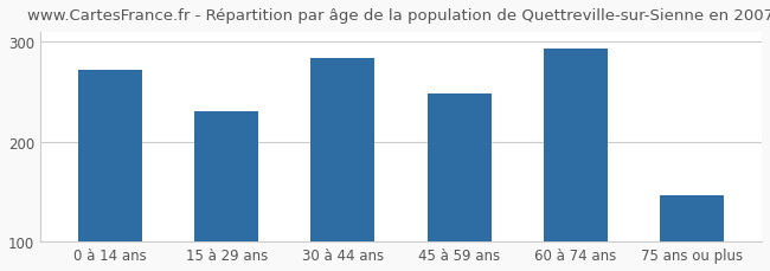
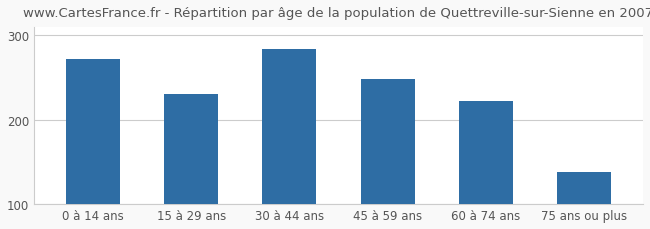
60 à 74 ans: 294 -> 222
75 ans ou plus: 146 -> 138
